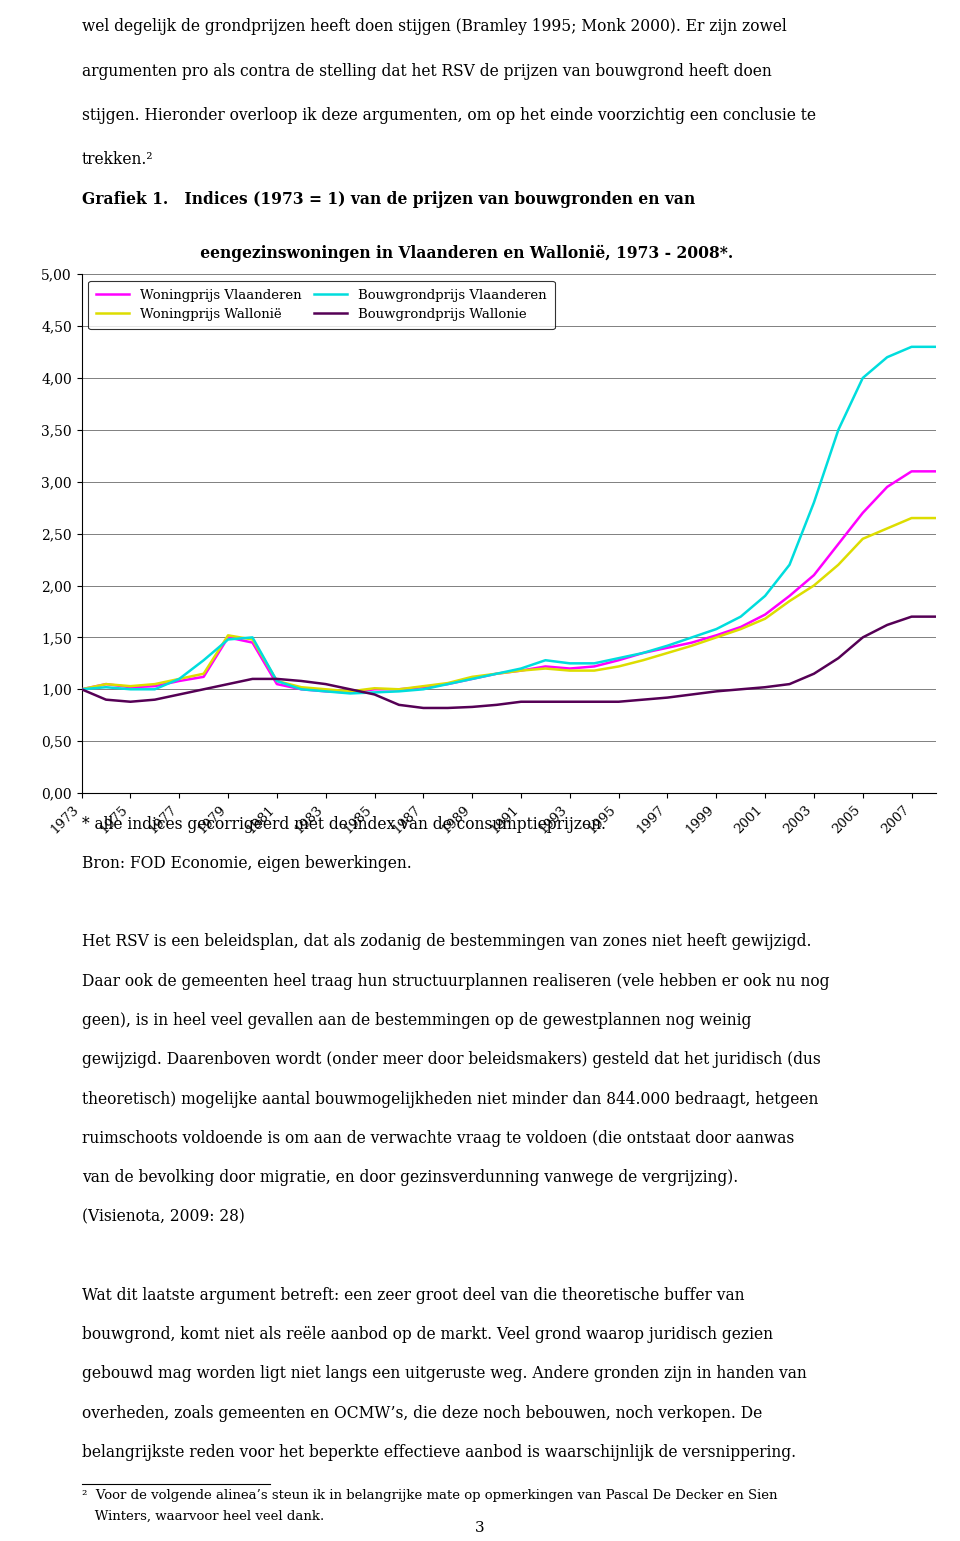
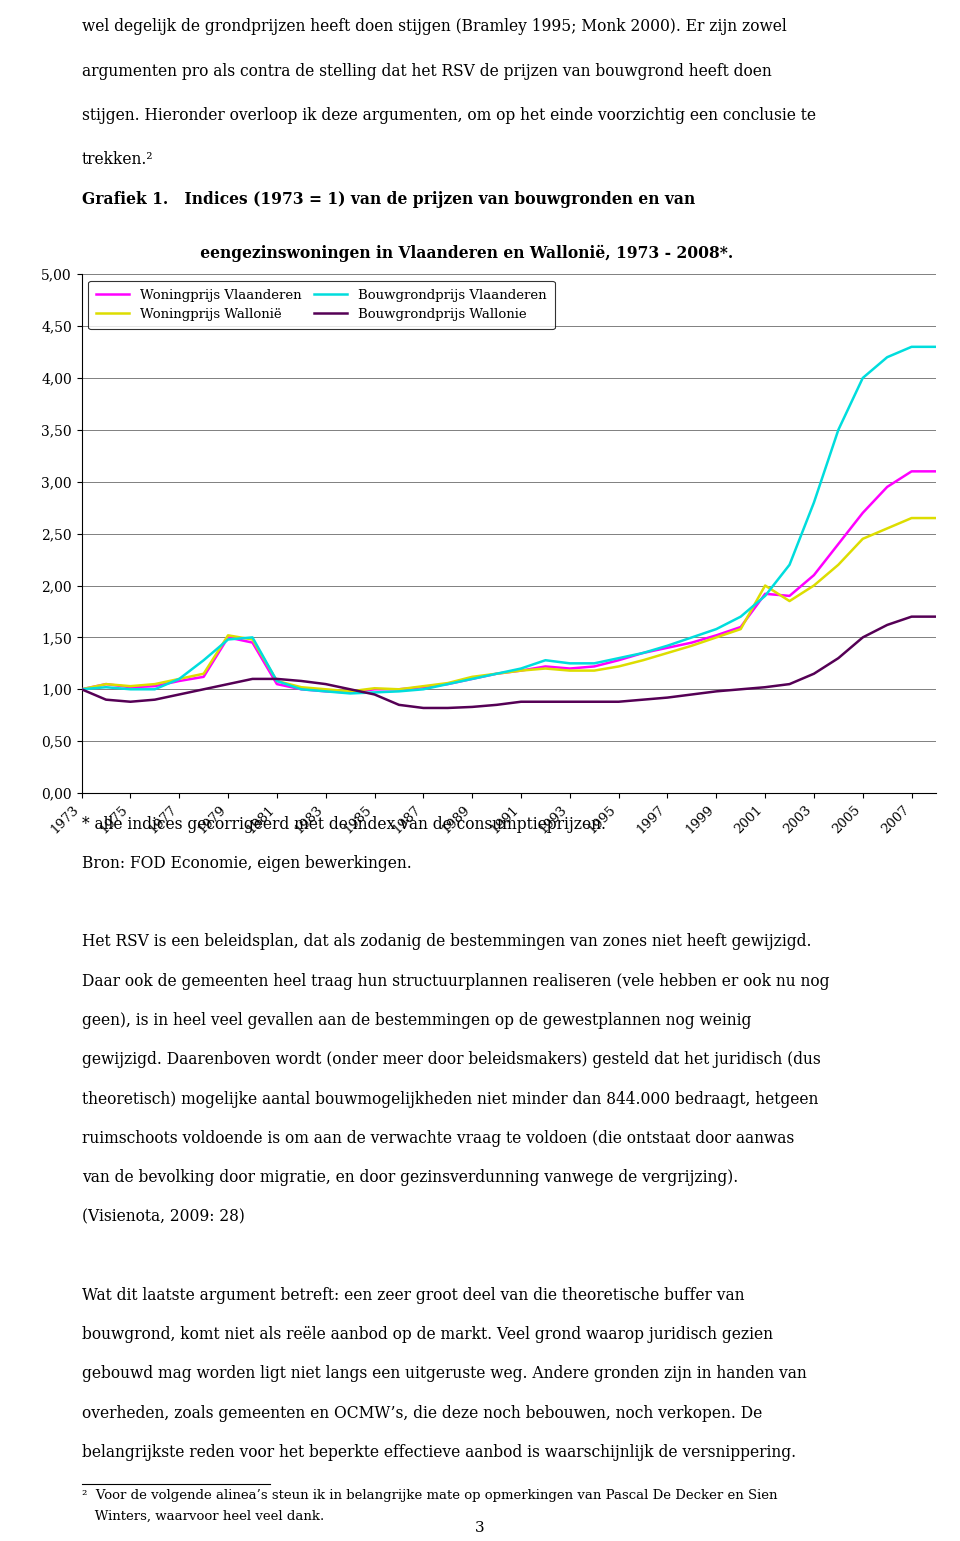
Woningprijs Vlaanderen/2001: 1,72 -> 1,92
Woningprijs Wallonië/2001: 1,68 -> 2,00
